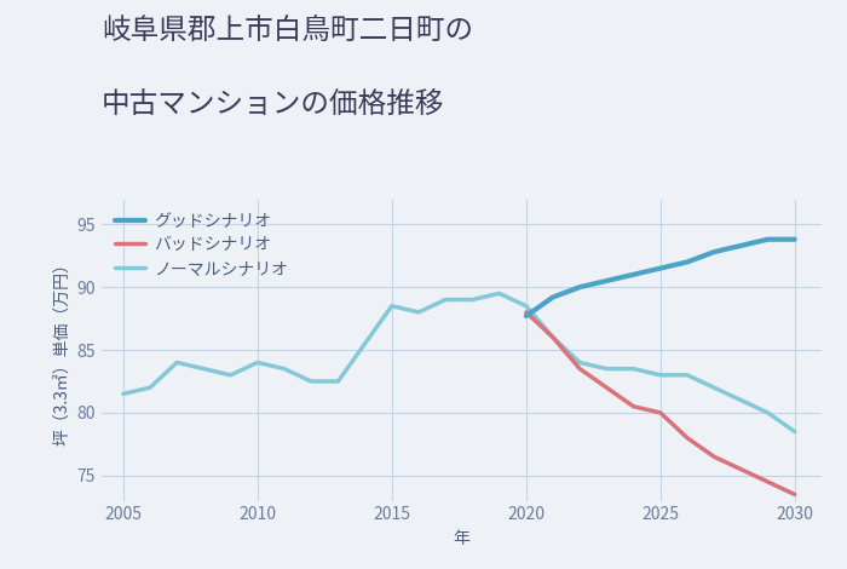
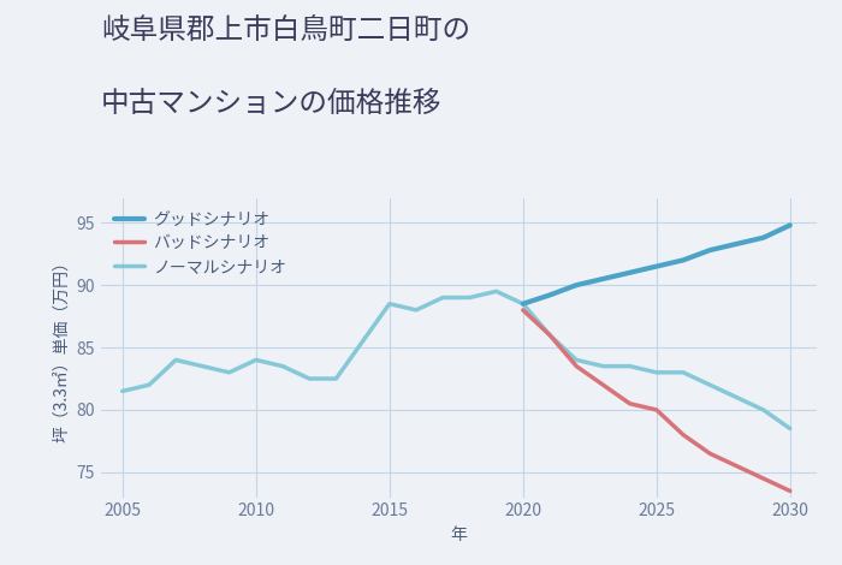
グッドシナリオ/2020: 87.7 -> 88.5
グッドシナリオ/2030: 93.8 -> 94.8
